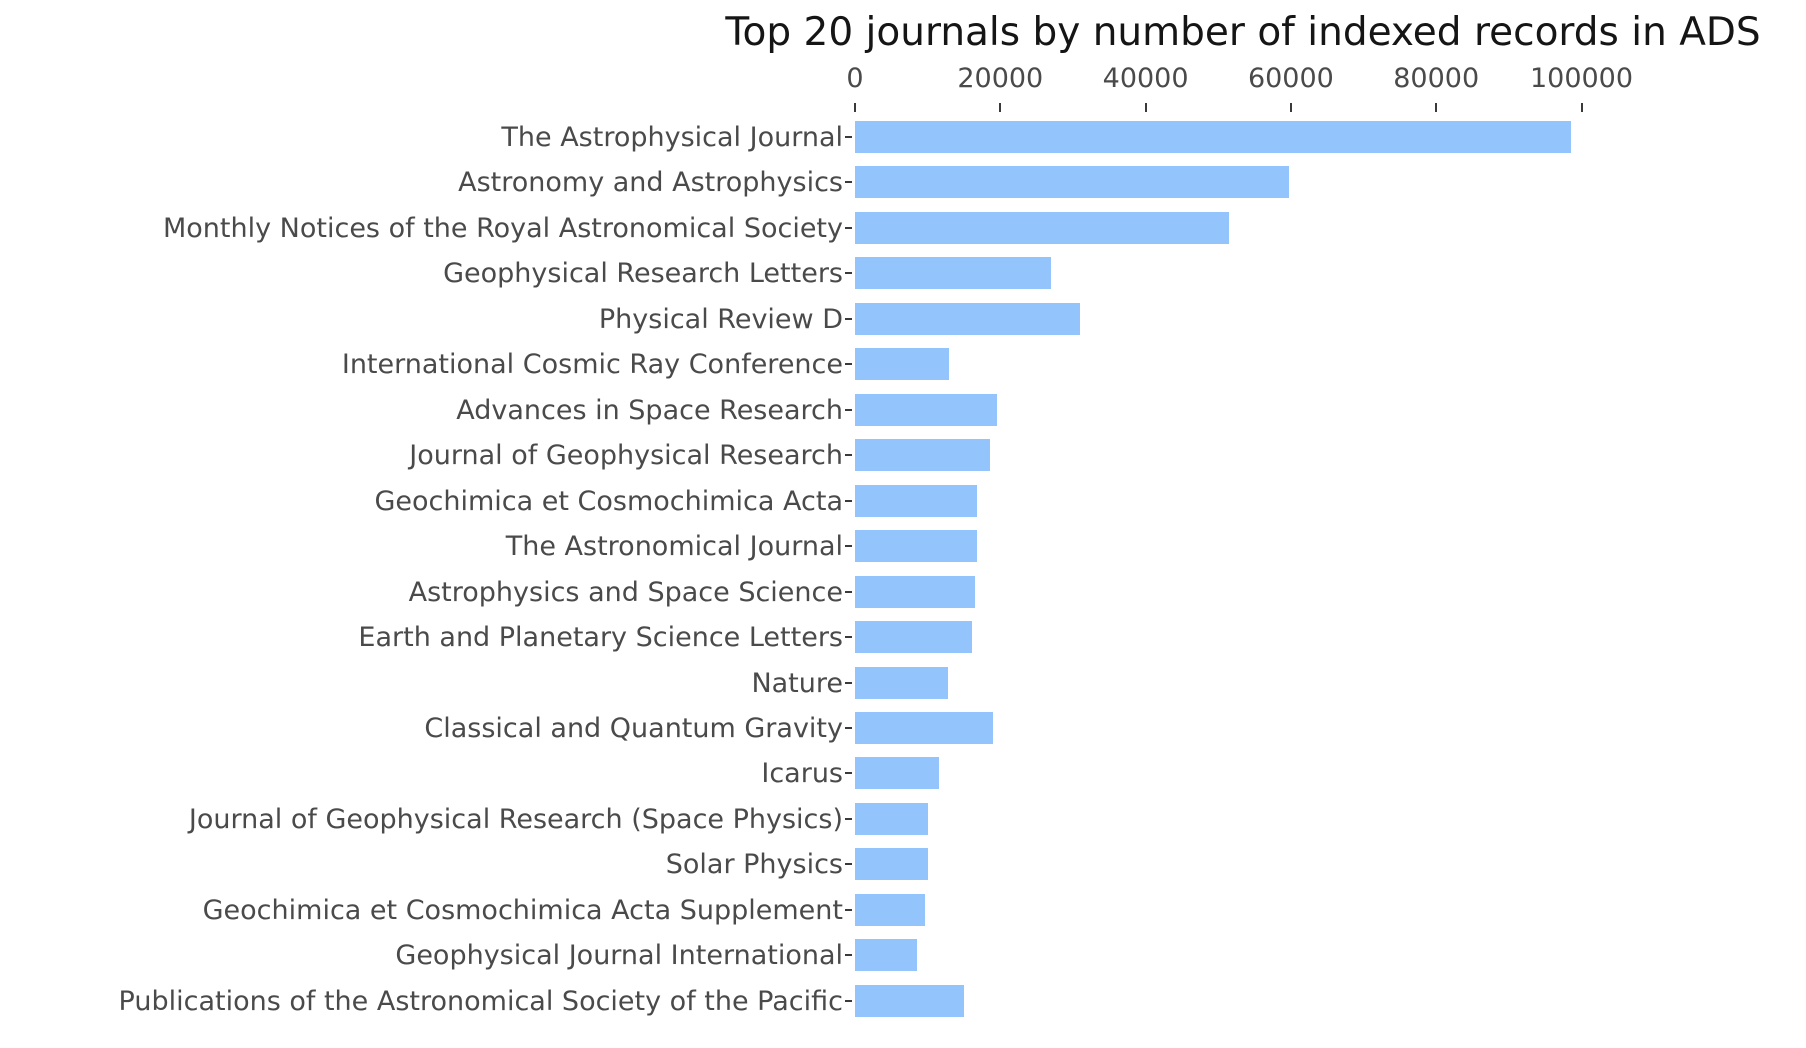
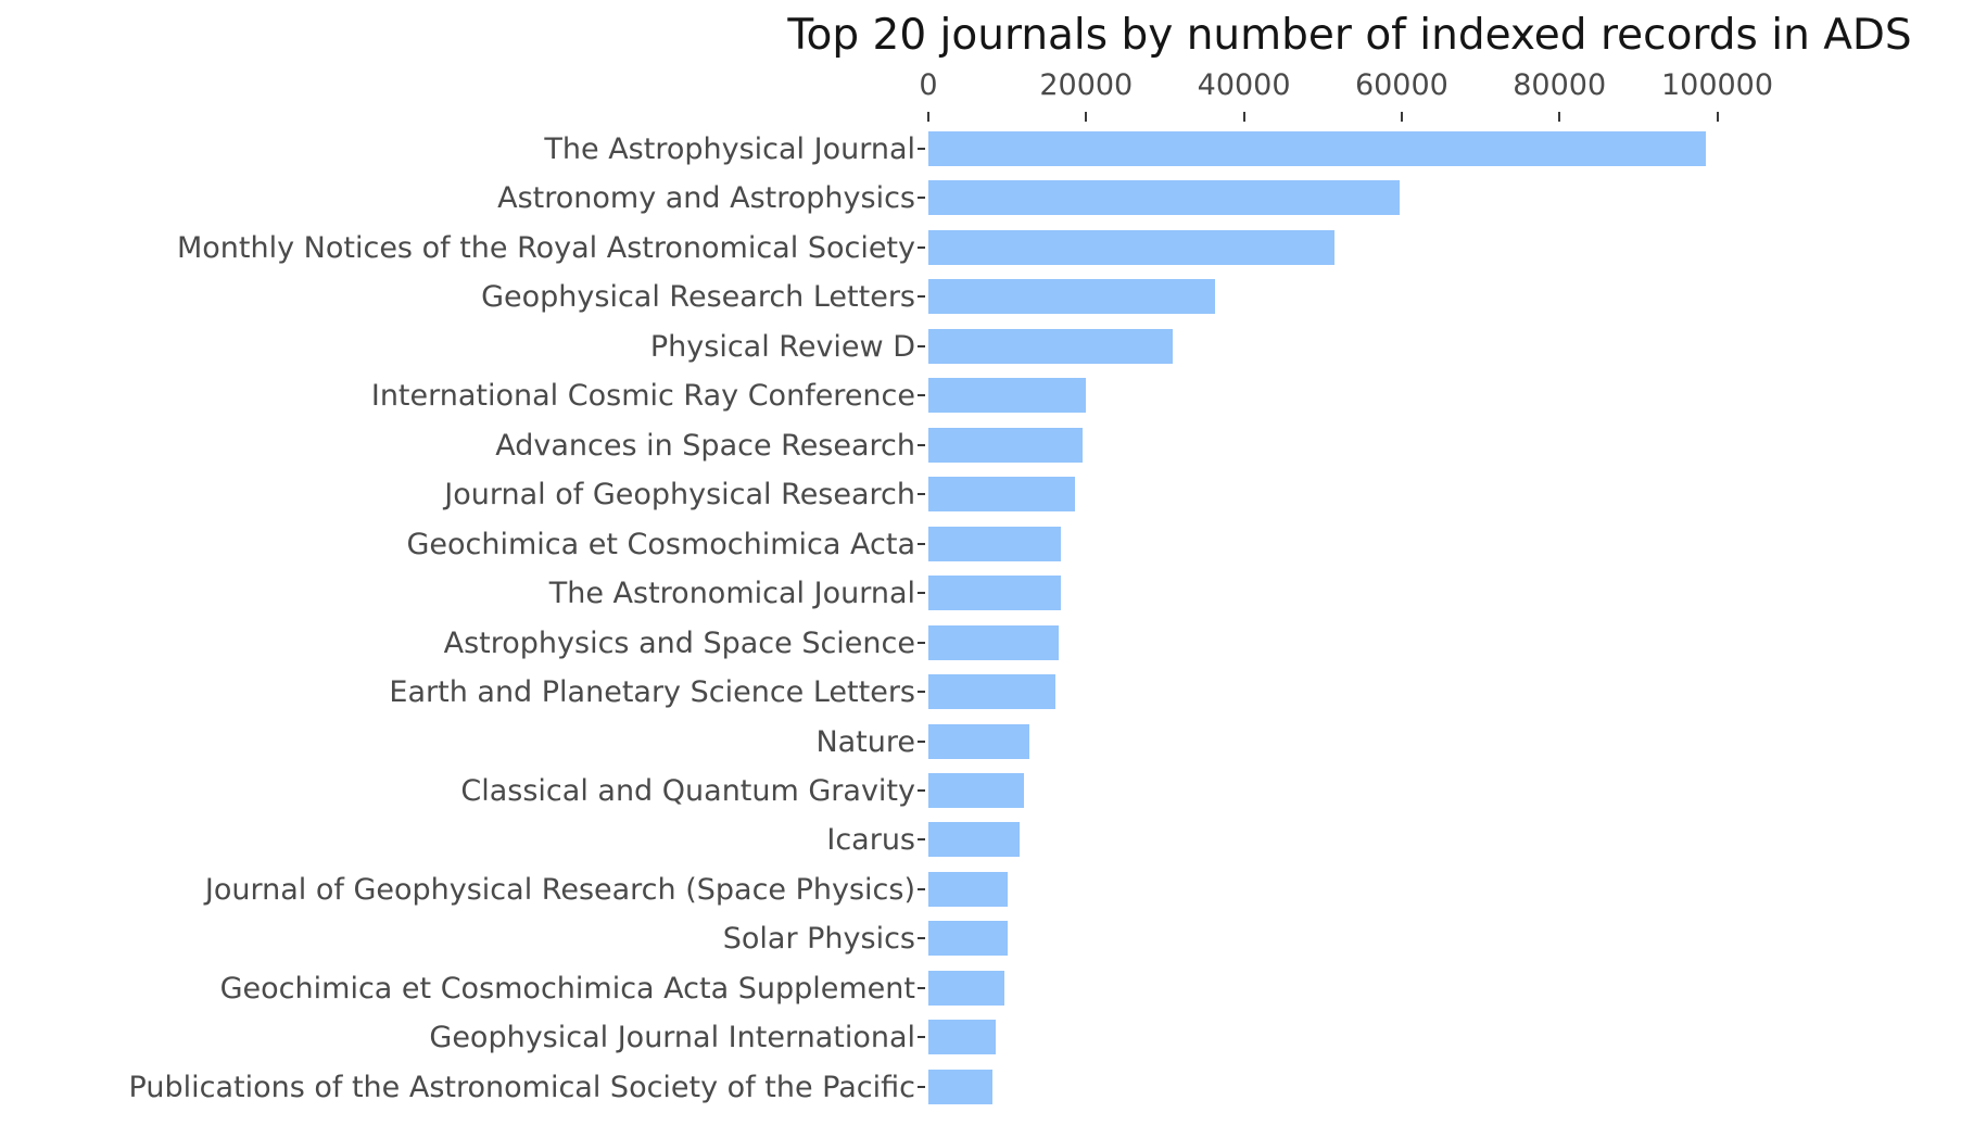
Geophysical Research Letters: 27000 -> 36000
International Cosmic Ray Conference: 13000 -> 20000
Classical and Quantum Gravity: 19000 -> 12000
Publications of the Astronomical Society of the Pacific: 15000 -> 8000
